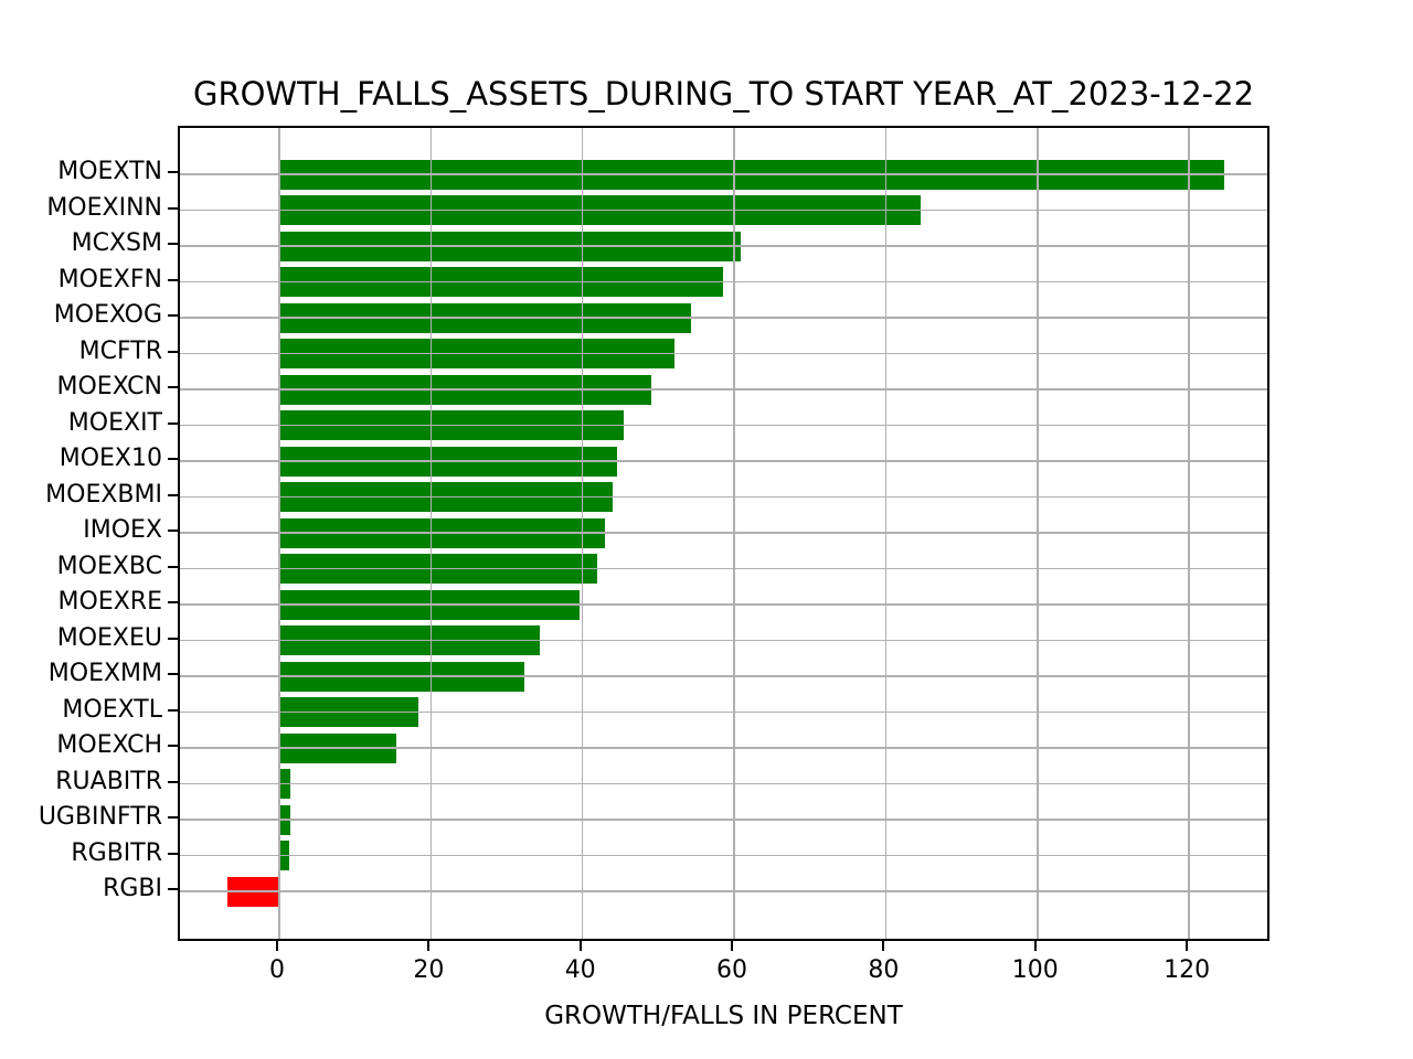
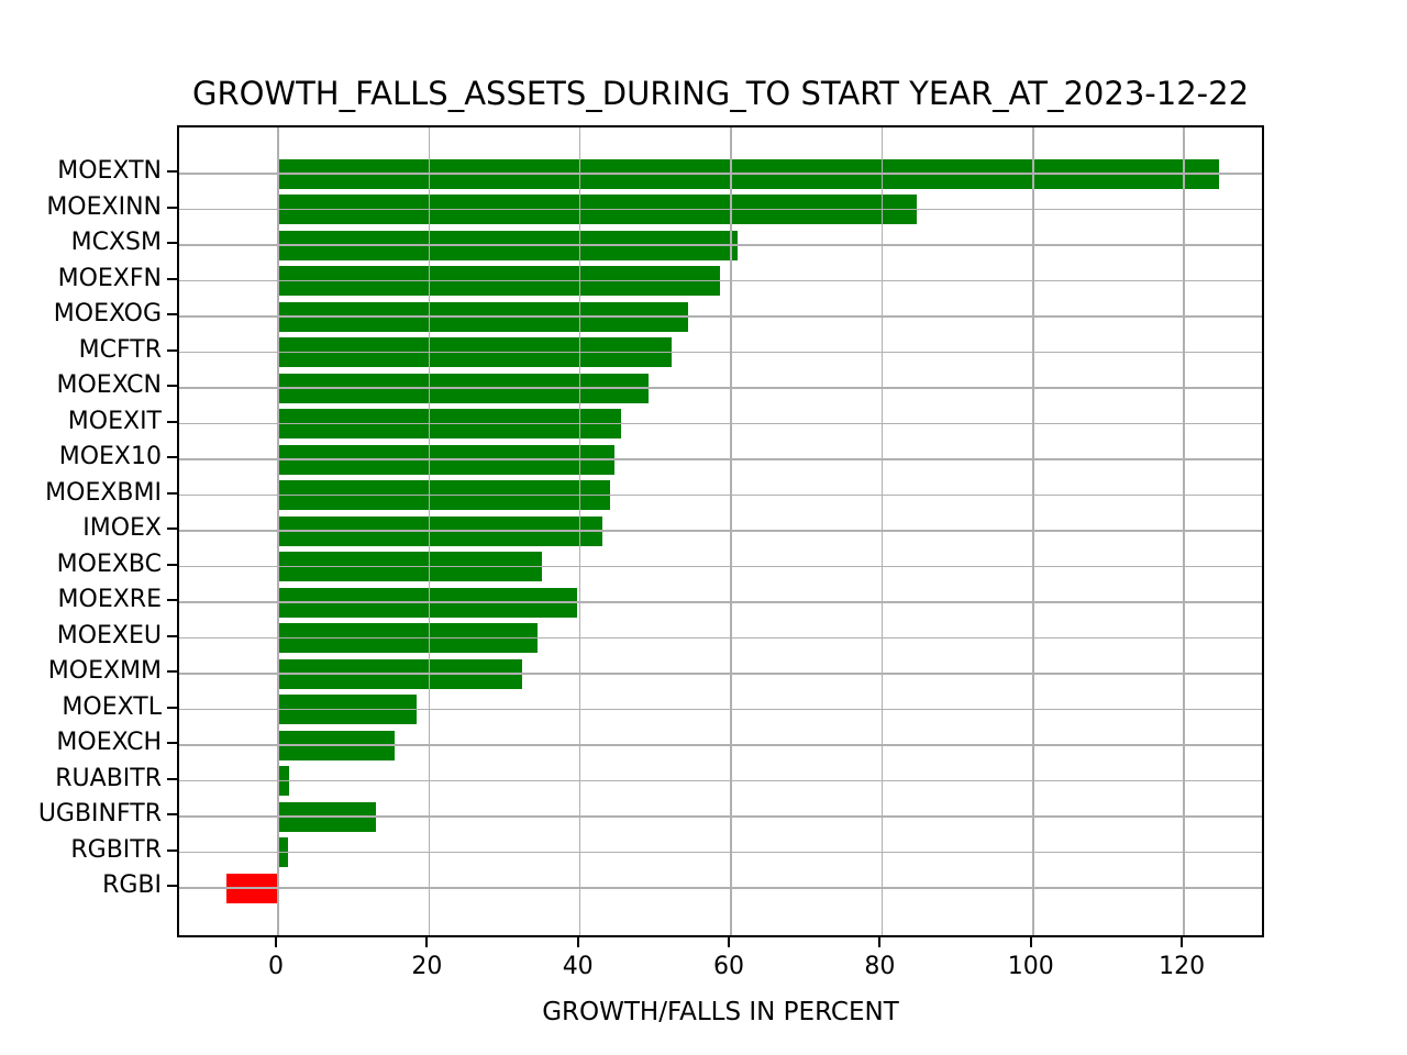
MOEXBC: 42 -> 35
UGBINFTR: 1 -> 13
